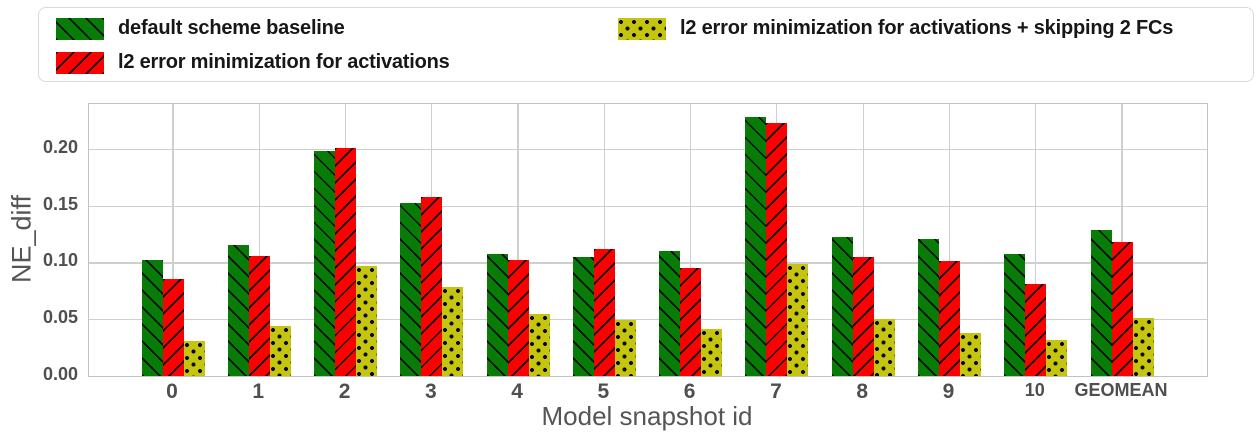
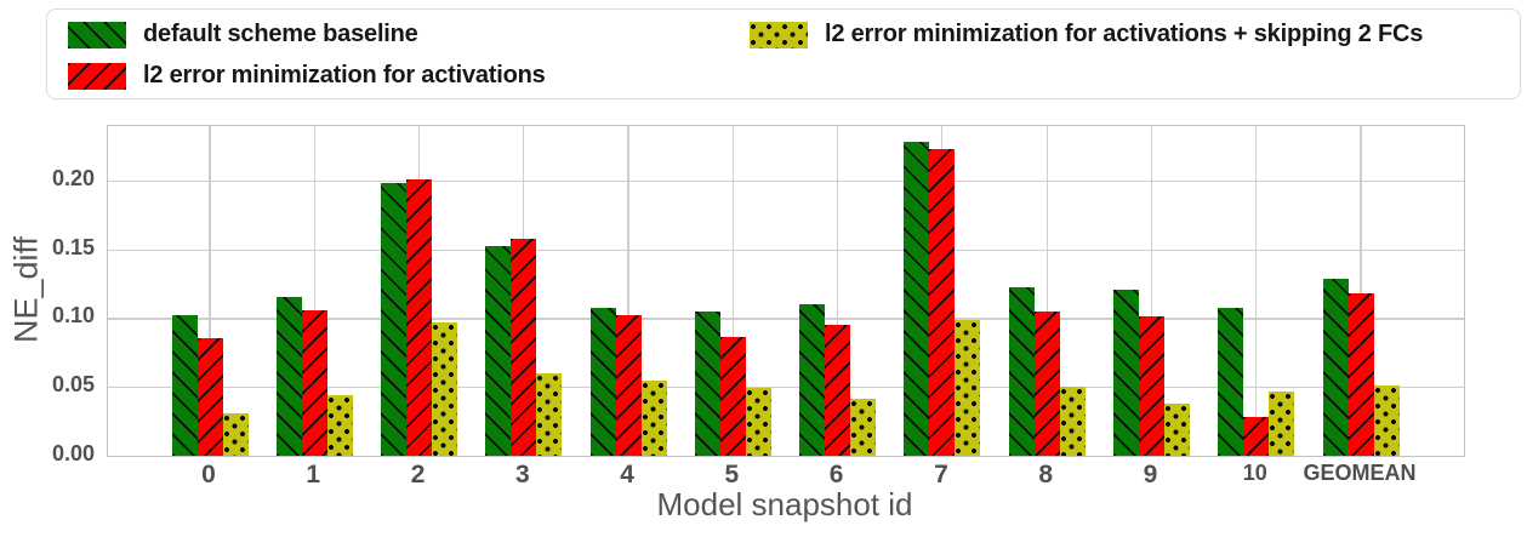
l2 error minimization for activations + skipping 2 FCs/3: 0.078 -> 0.060
l2 error minimization for activations/5: 0.112 -> 0.086
l2 error minimization for activations/10: 0.081 -> 0.028
l2 error minimization for activations + skipping 2 FCs/10: 0.032 -> 0.047
